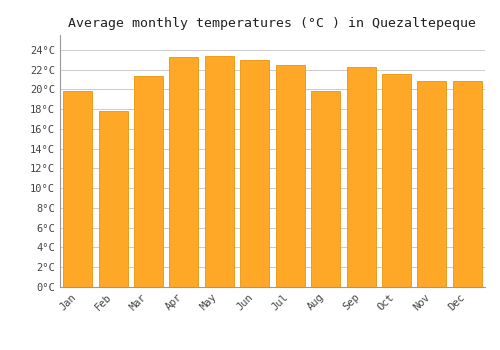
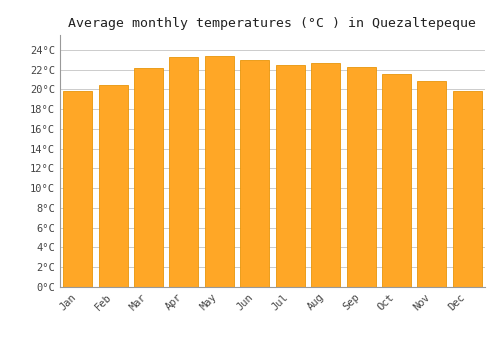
Feb: 17.8°C -> 20.4°C
Mar: 21.4°C -> 22.2°C
Aug: 19.8°C -> 22.7°C
Dec: 20.8°C -> 19.8°C
